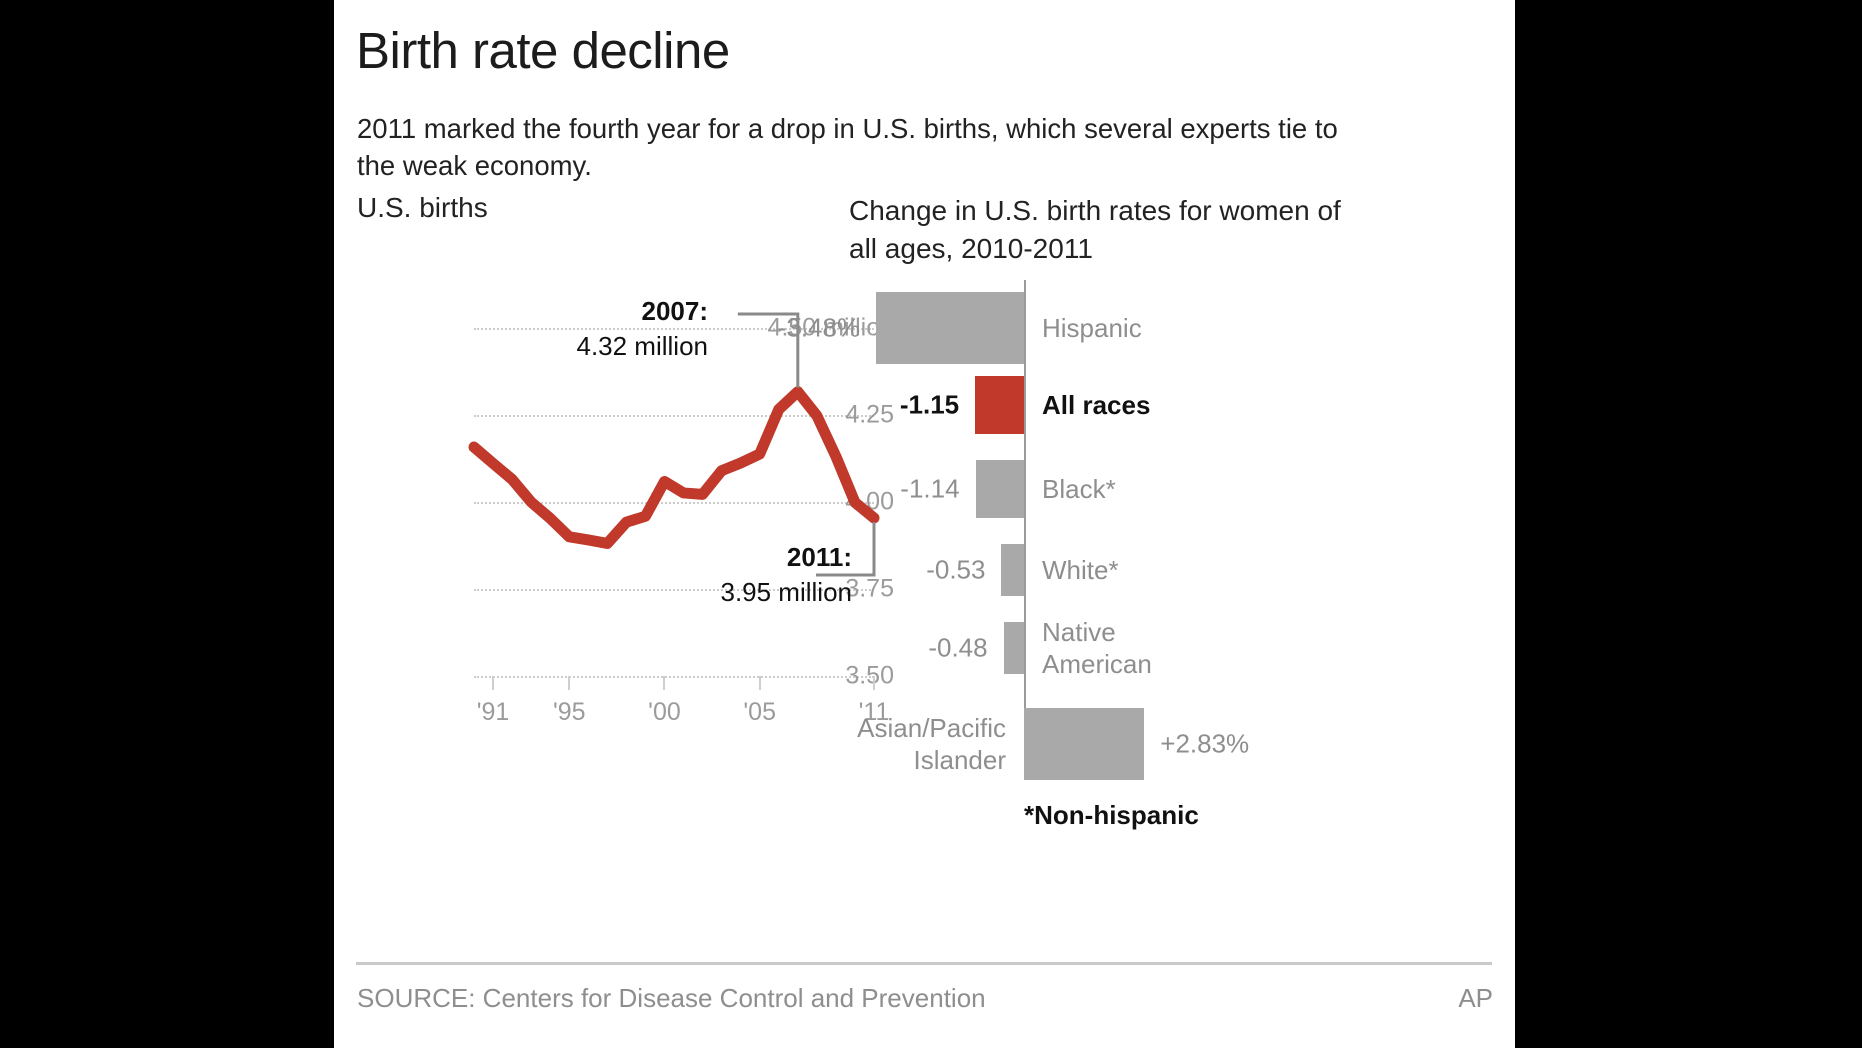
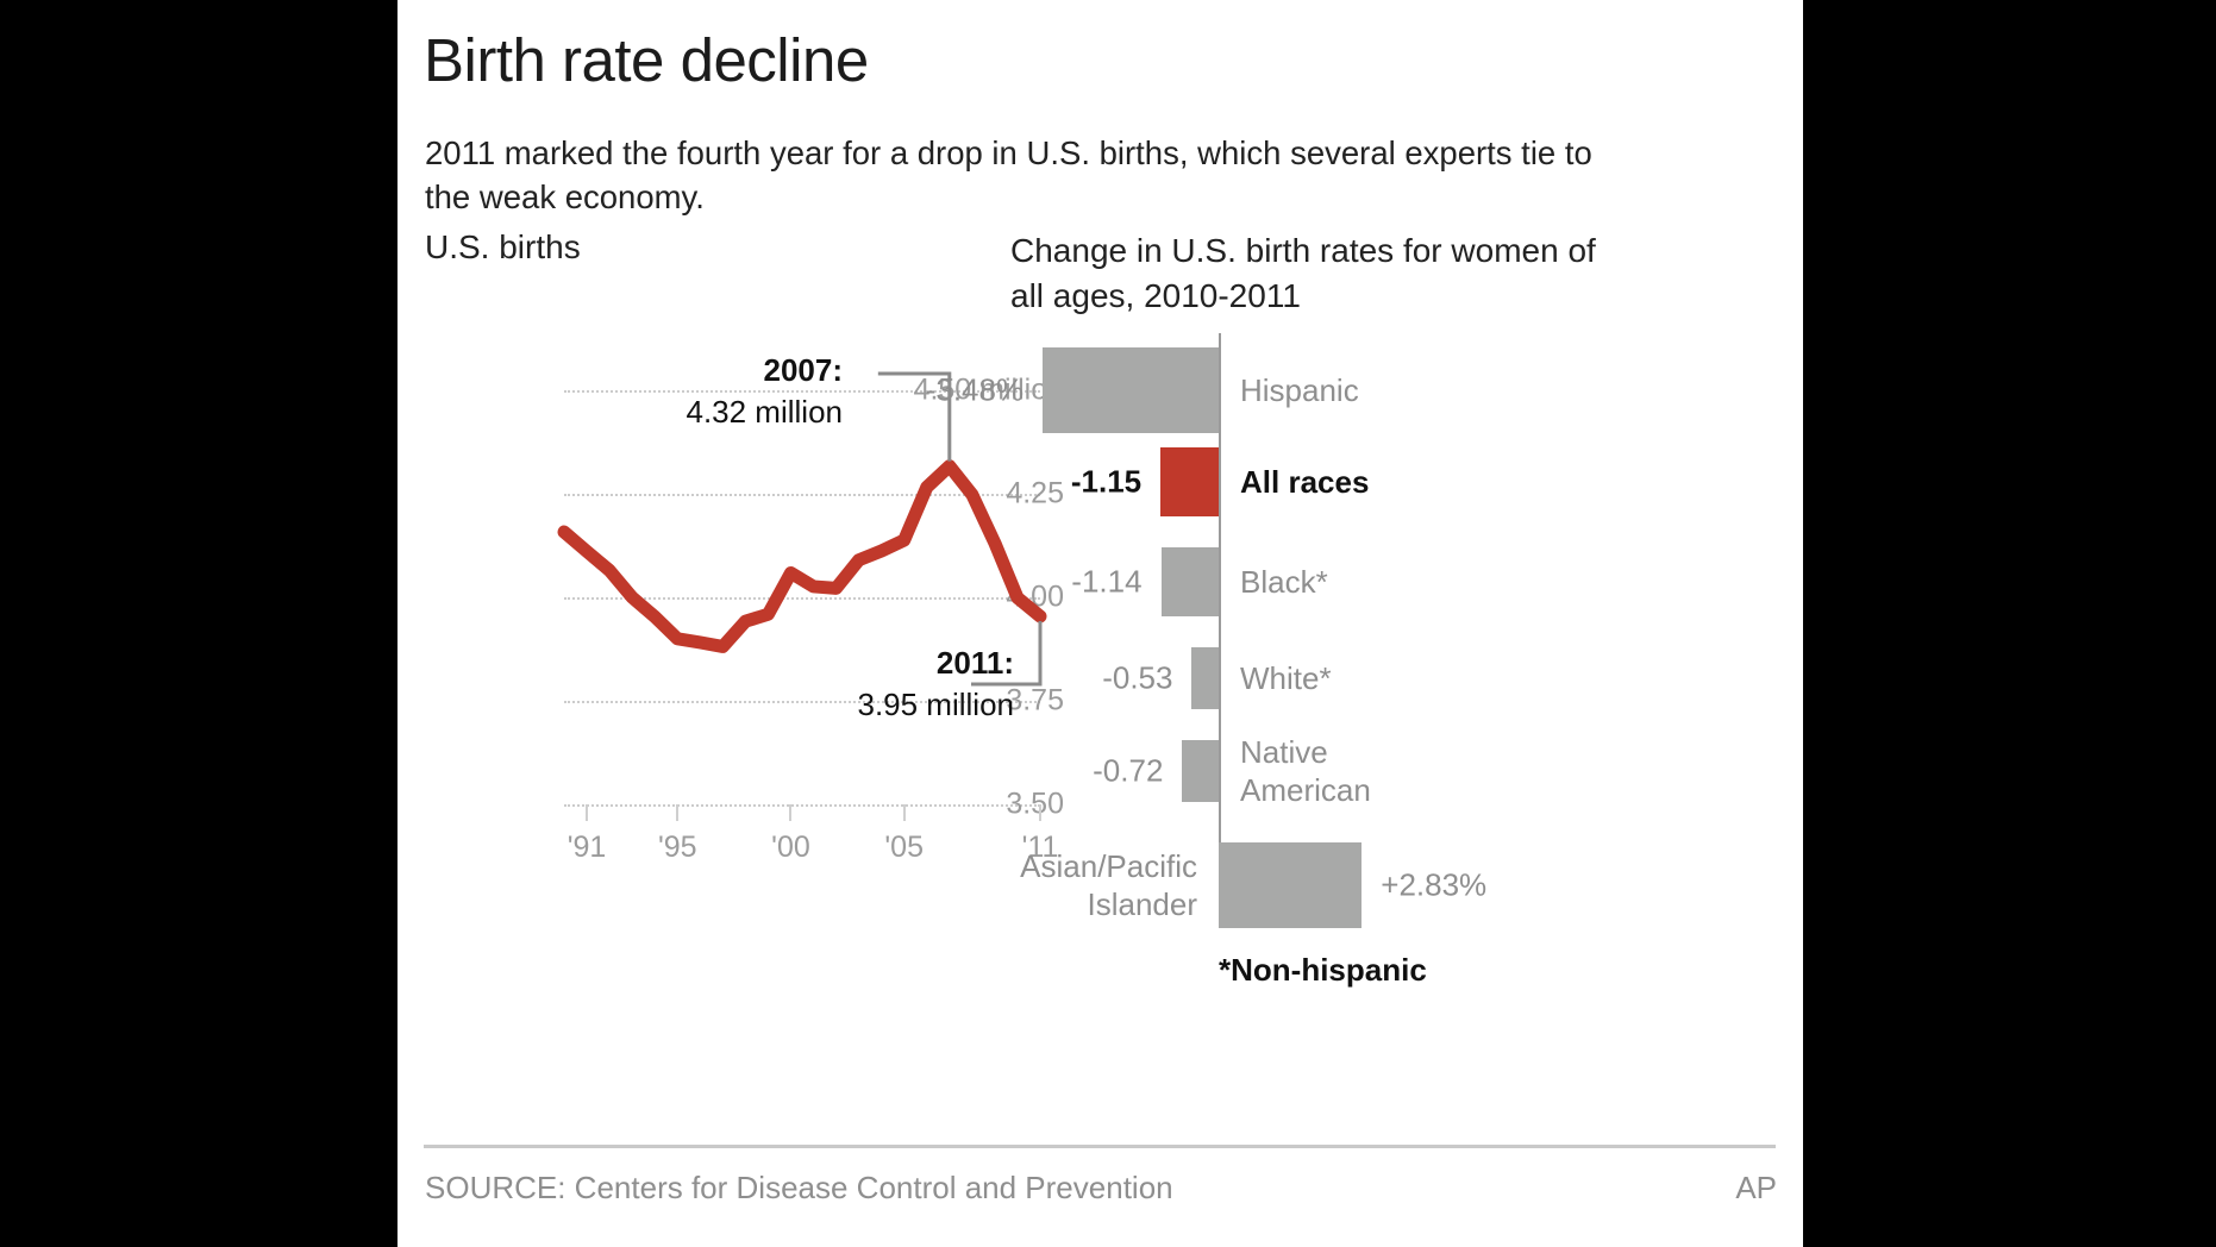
Change in U.S. birth rates for women of all ages, 2010-2011/Native American: -0.48 -> -0.72
